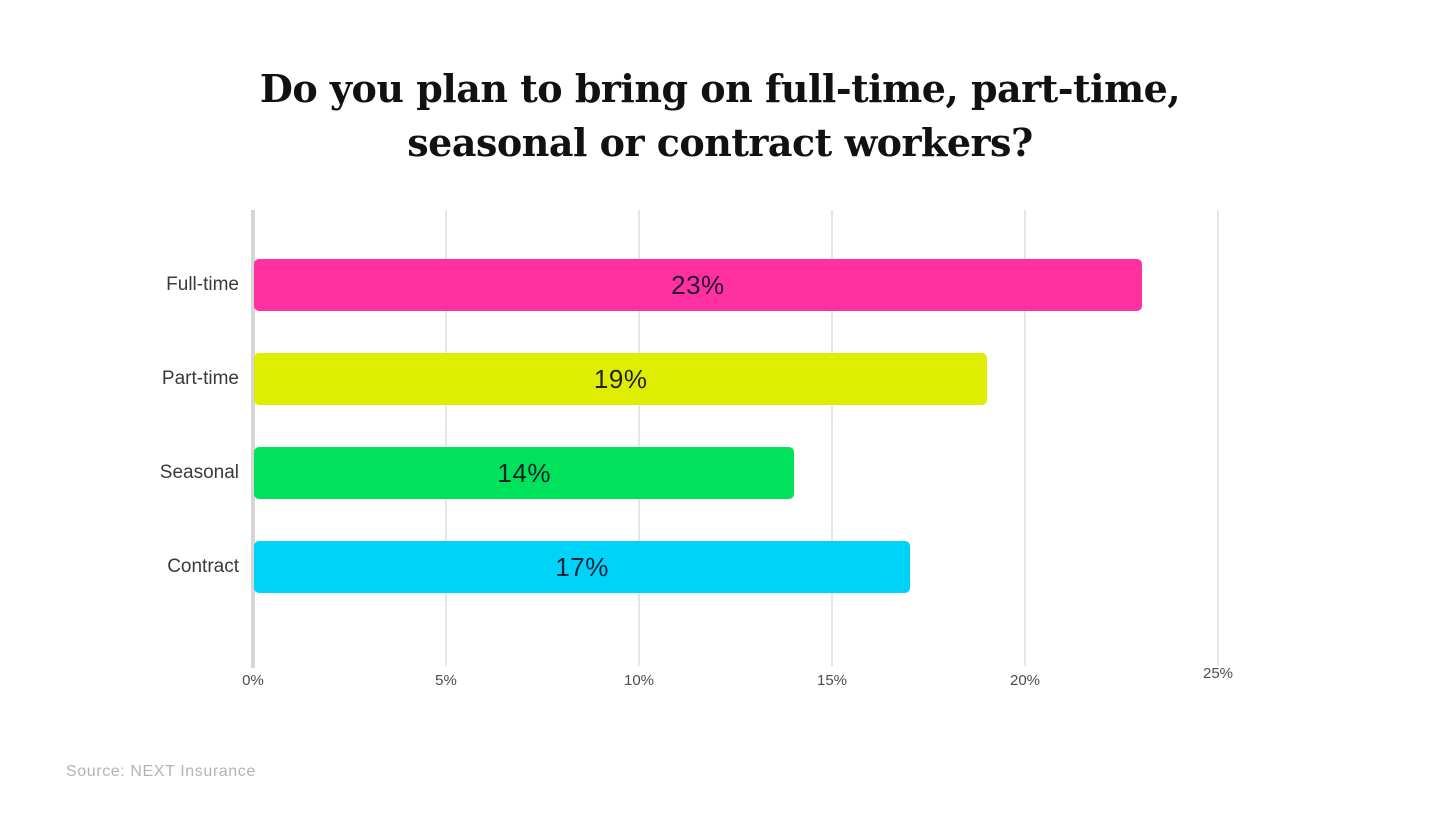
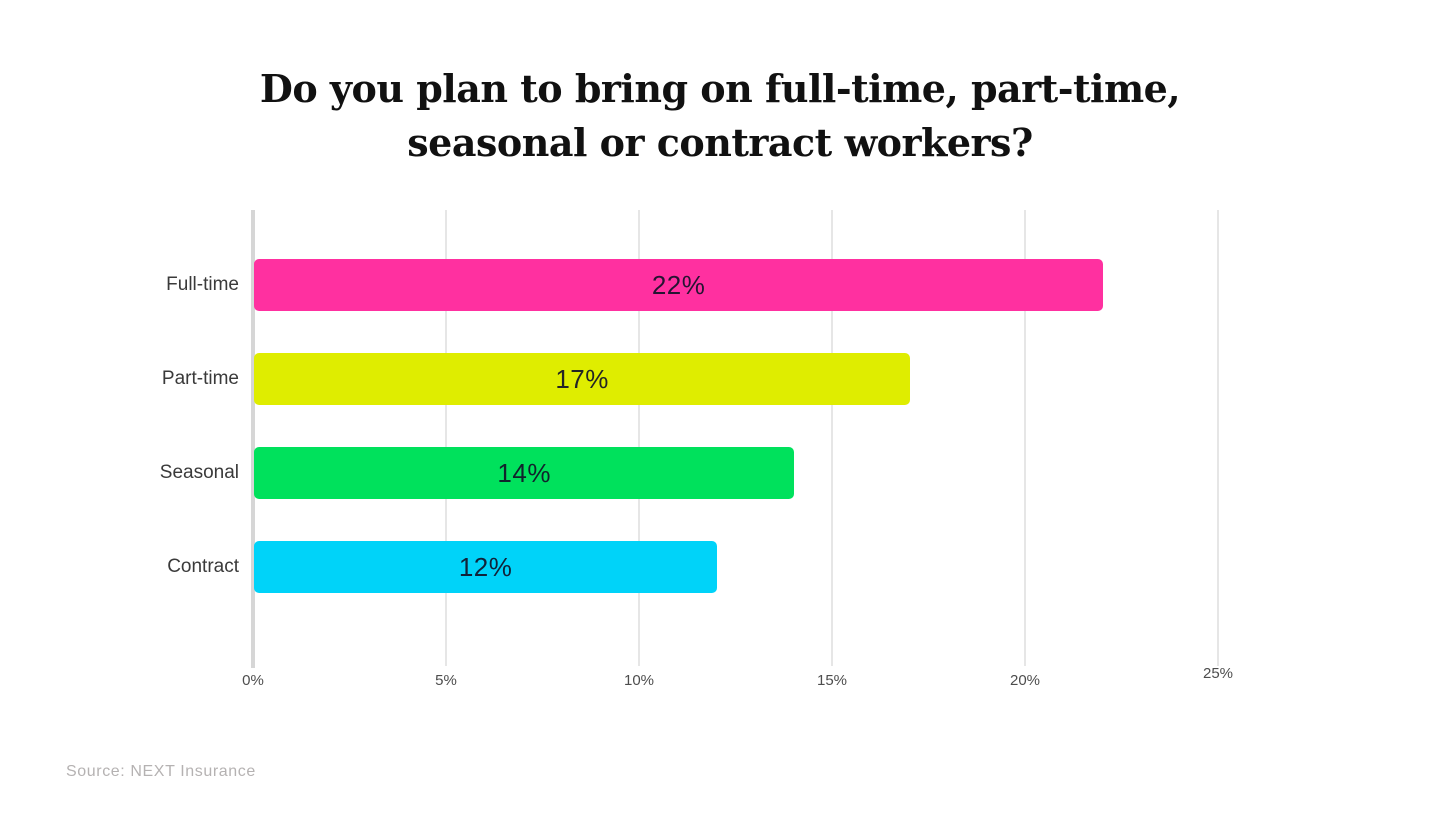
Full-time: 23% -> 22%
Part-time: 19% -> 17%
Contract: 17% -> 12%
